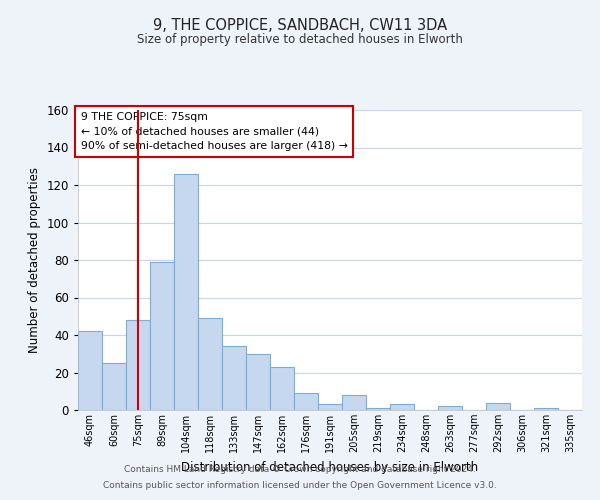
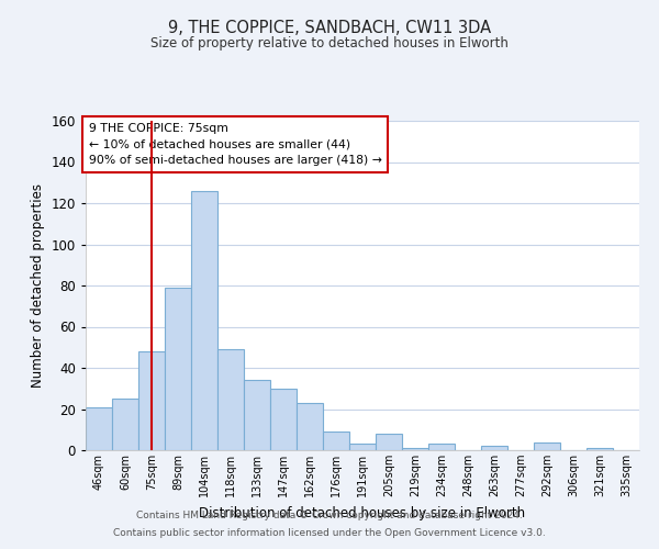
46sqm: 42 -> 21
